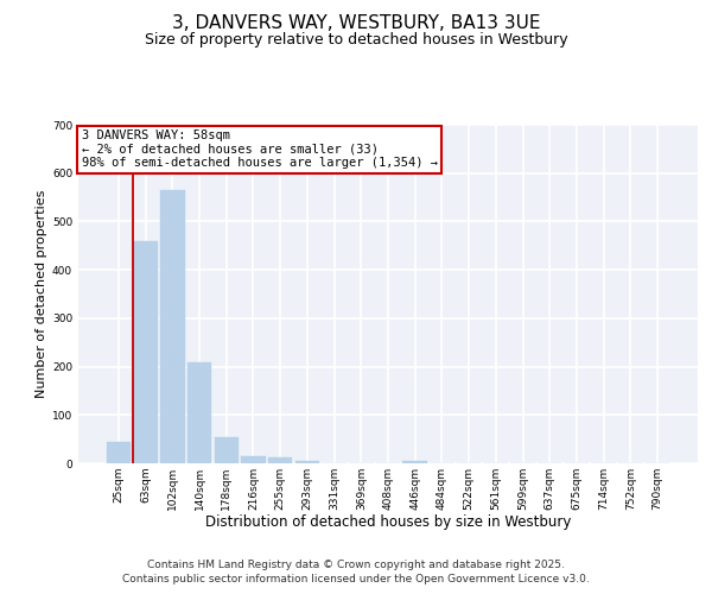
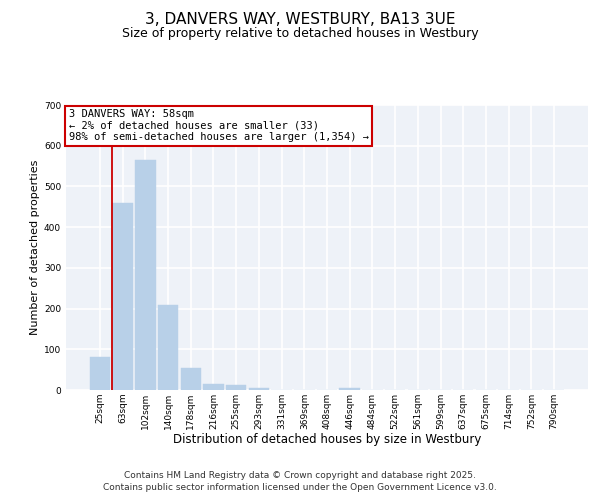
25sqm: 45 -> 80
